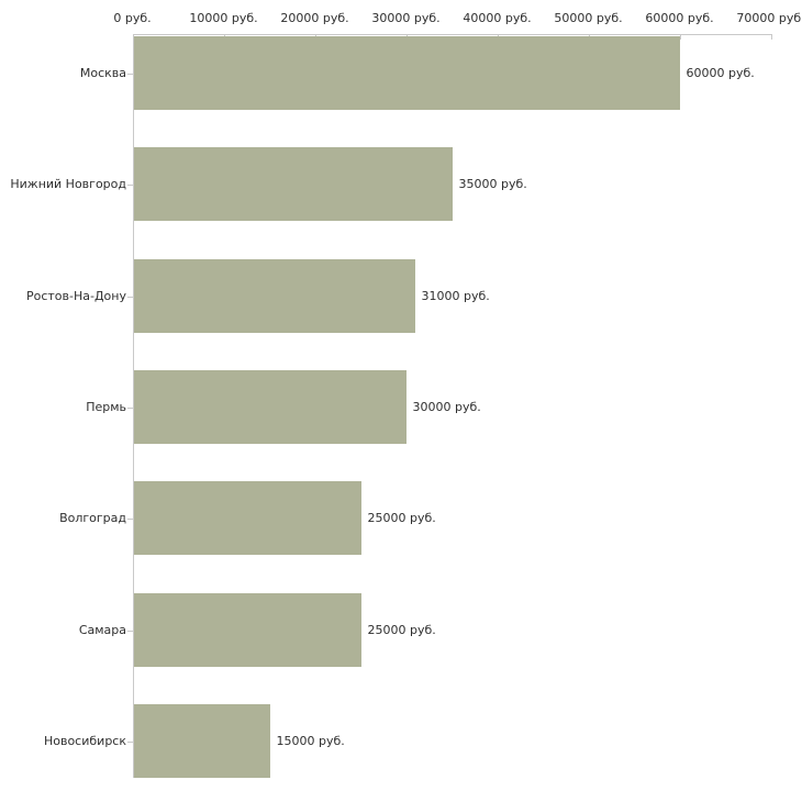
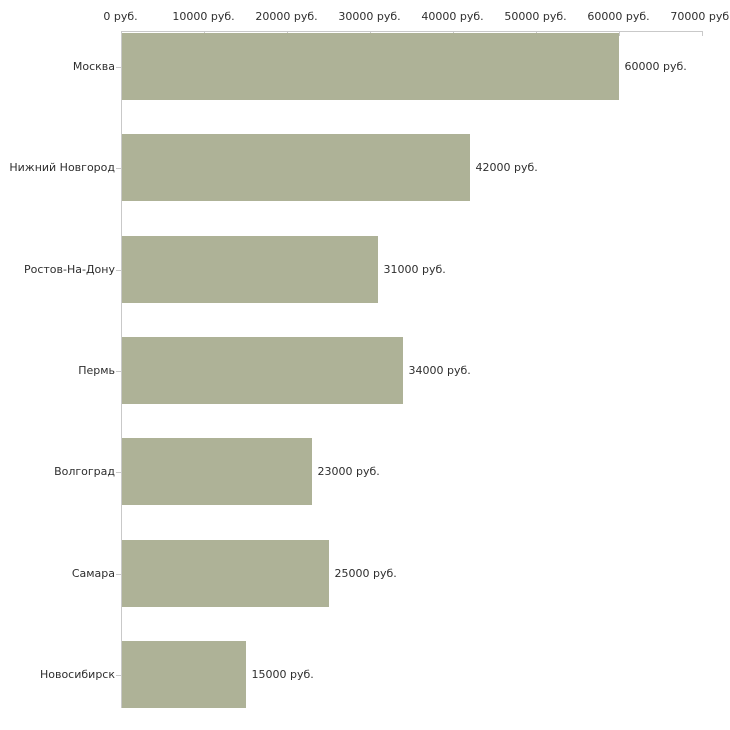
Нижний Новгород: 35000 -> 42000
Пермь: 30000 -> 34000
Волгоград: 25000 -> 23000
